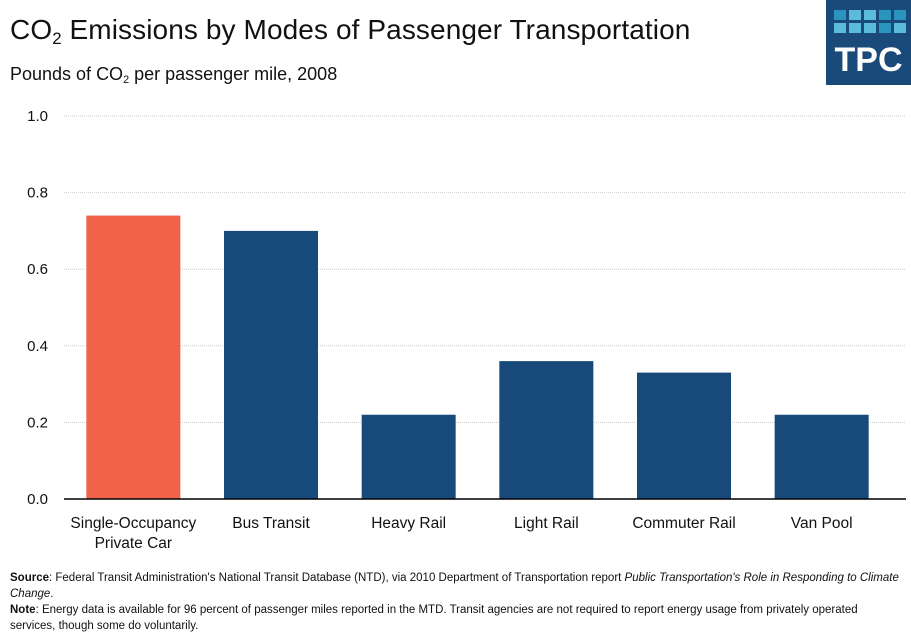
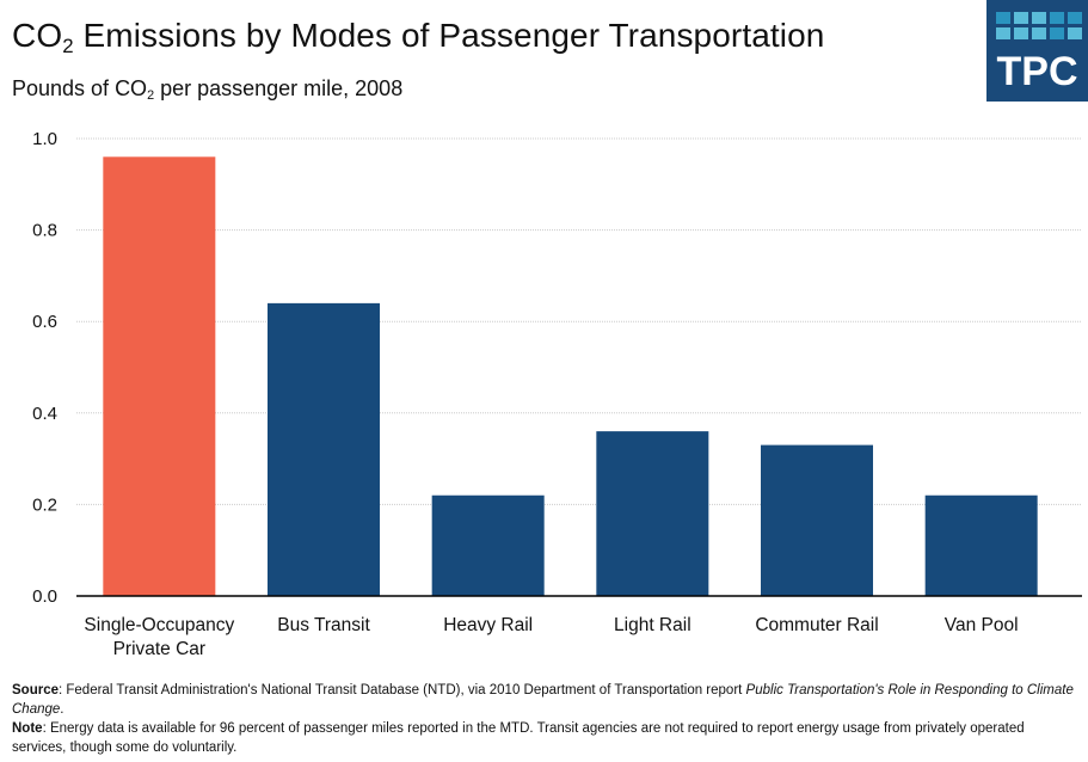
Single-Occupancy Private Car: 0.74 -> 0.96
Bus Transit: 0.70 -> 0.64
